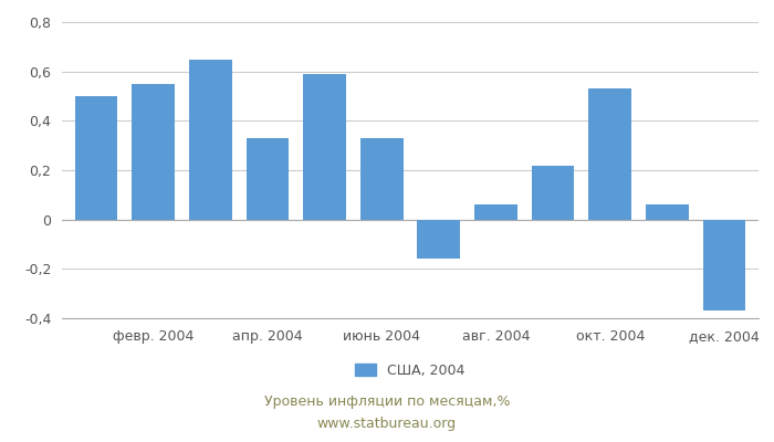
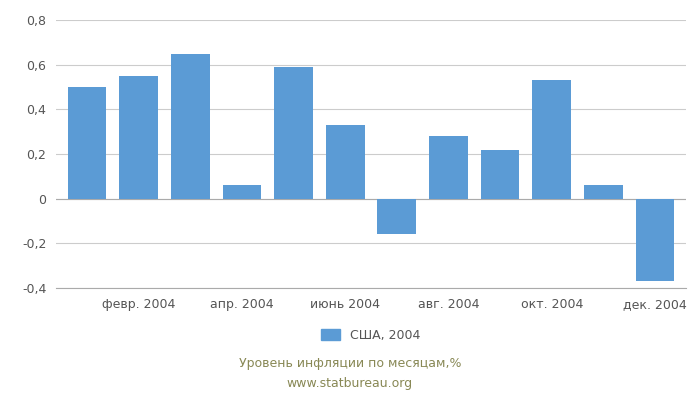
апр. 2004: 0,33 -> 0,06
авг. 2004: 0,06 -> 0,28
